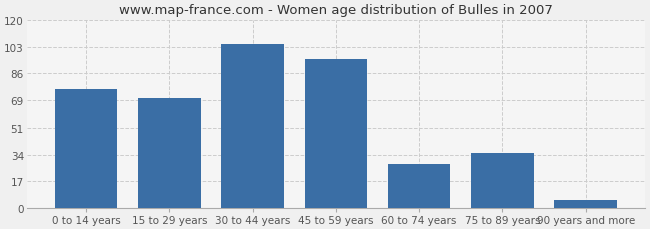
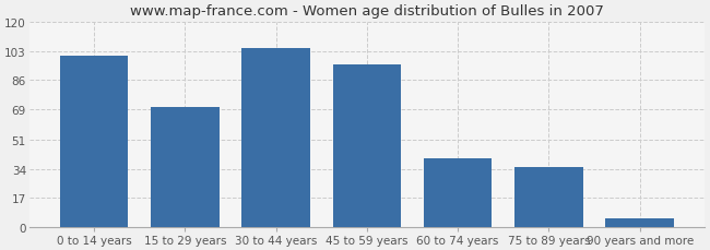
0 to 14 years: 76 -> 100
60 to 74 years: 28 -> 40
